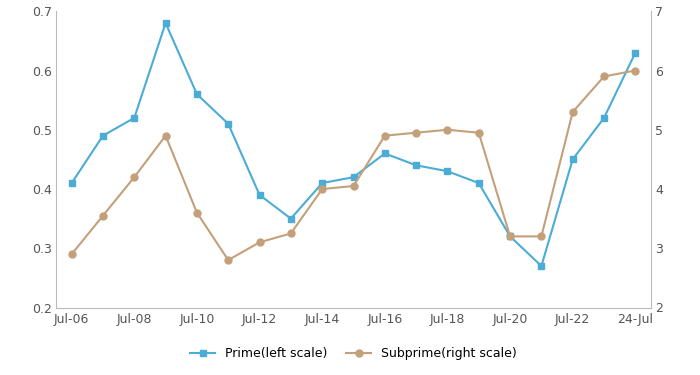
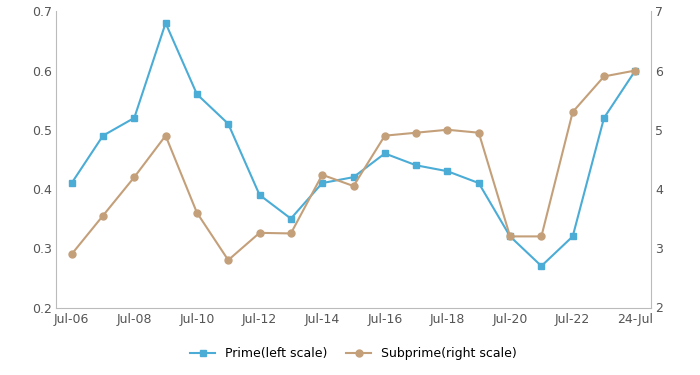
Subprime(right scale)/Jul-12: 3.10 -> 3.26
Subprime(right scale)/Jul-14: 4.00 -> 4.24
Prime(left scale)/Jul-22: 0.45 -> 0.32
Prime(left scale)/24-Jul: 0.63 -> 0.60
